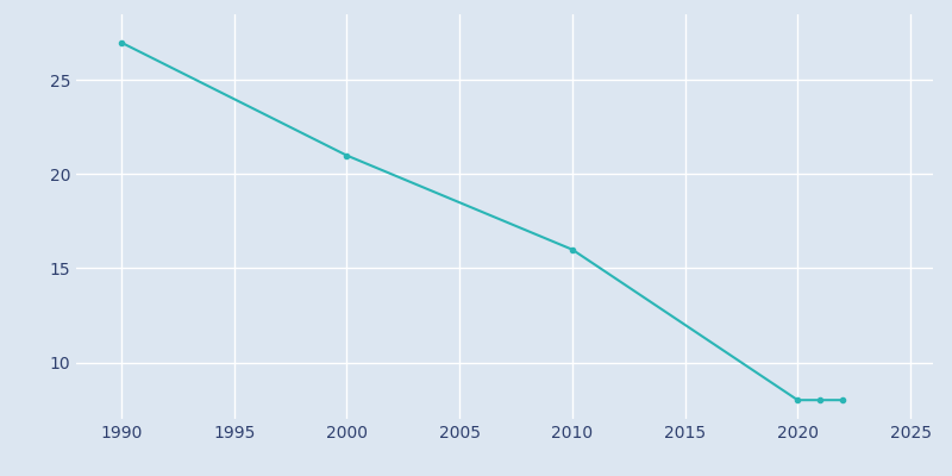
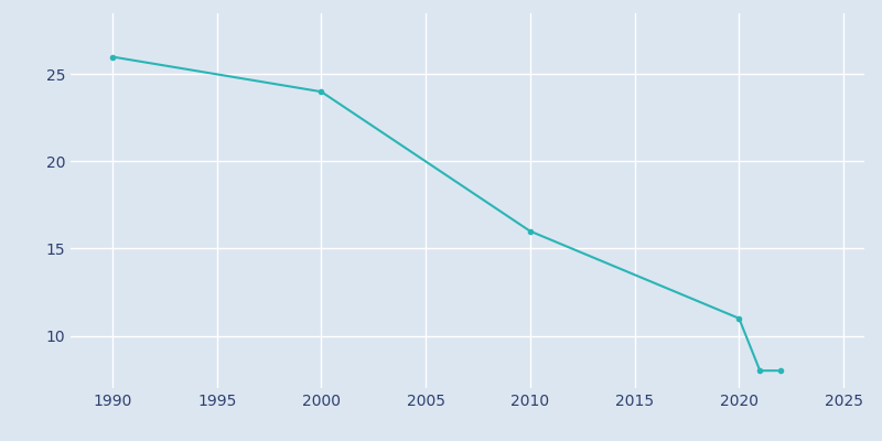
1990: 27 -> 26
2000: 21 -> 24
2020: 8 -> 11
